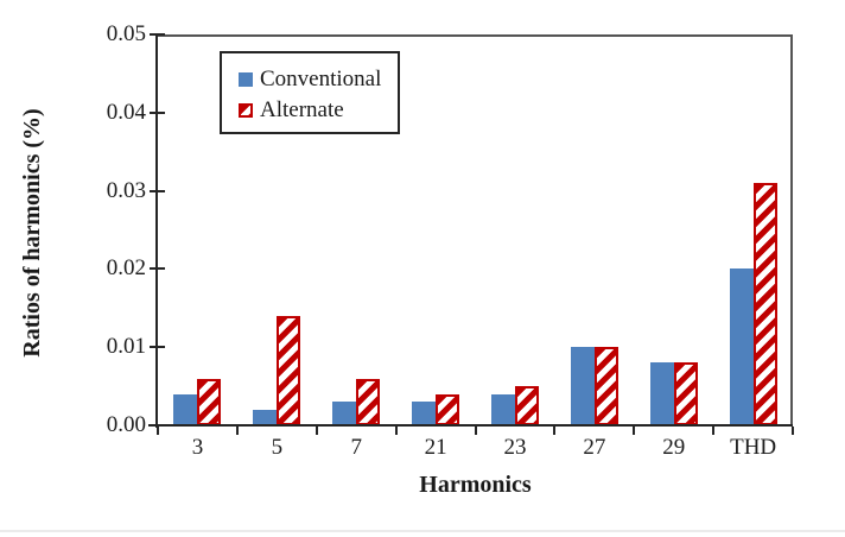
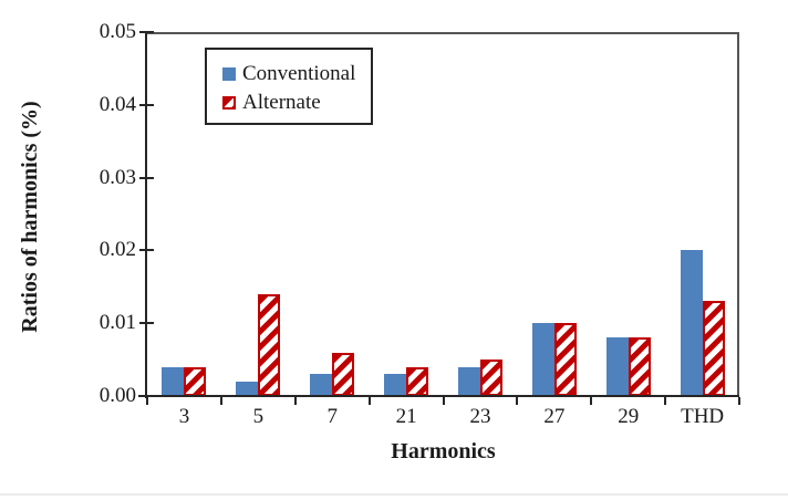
Alternate/3: 0.006 -> 0.004
Alternate/THD: 0.031 -> 0.013
